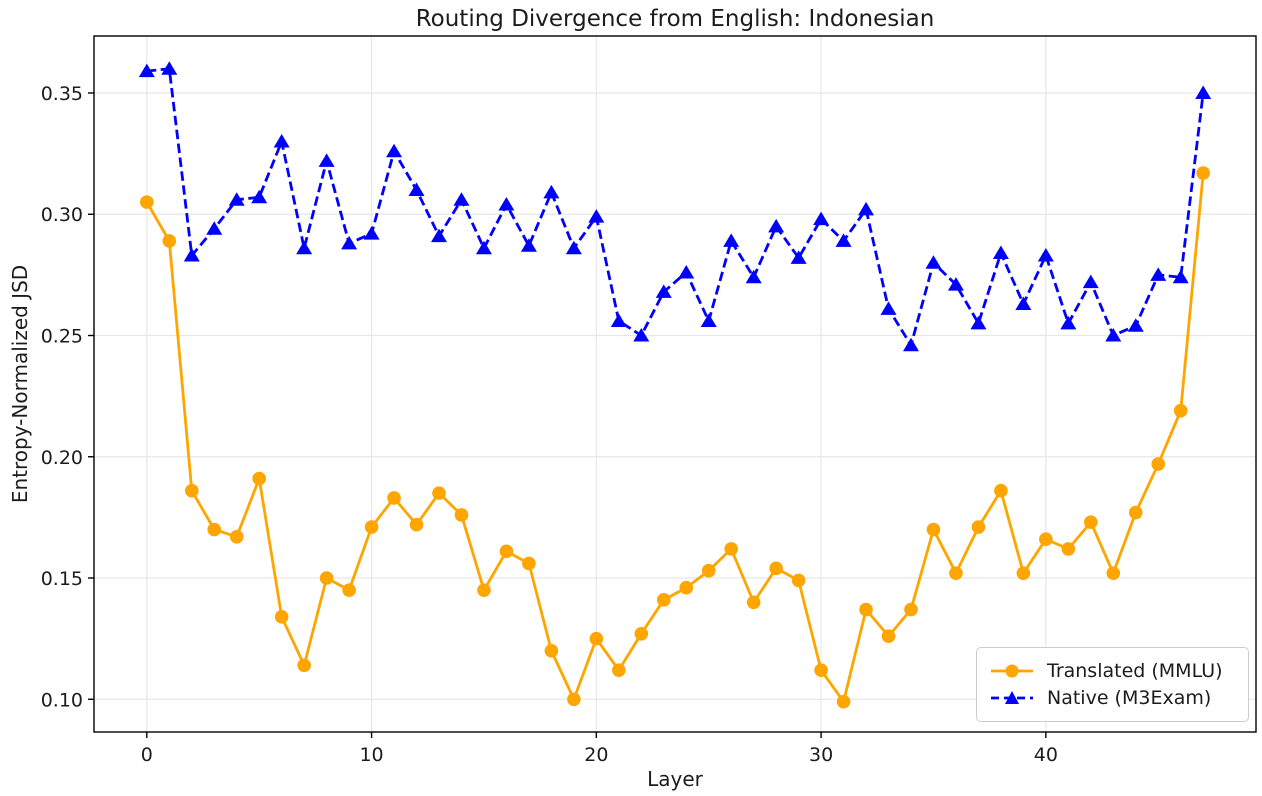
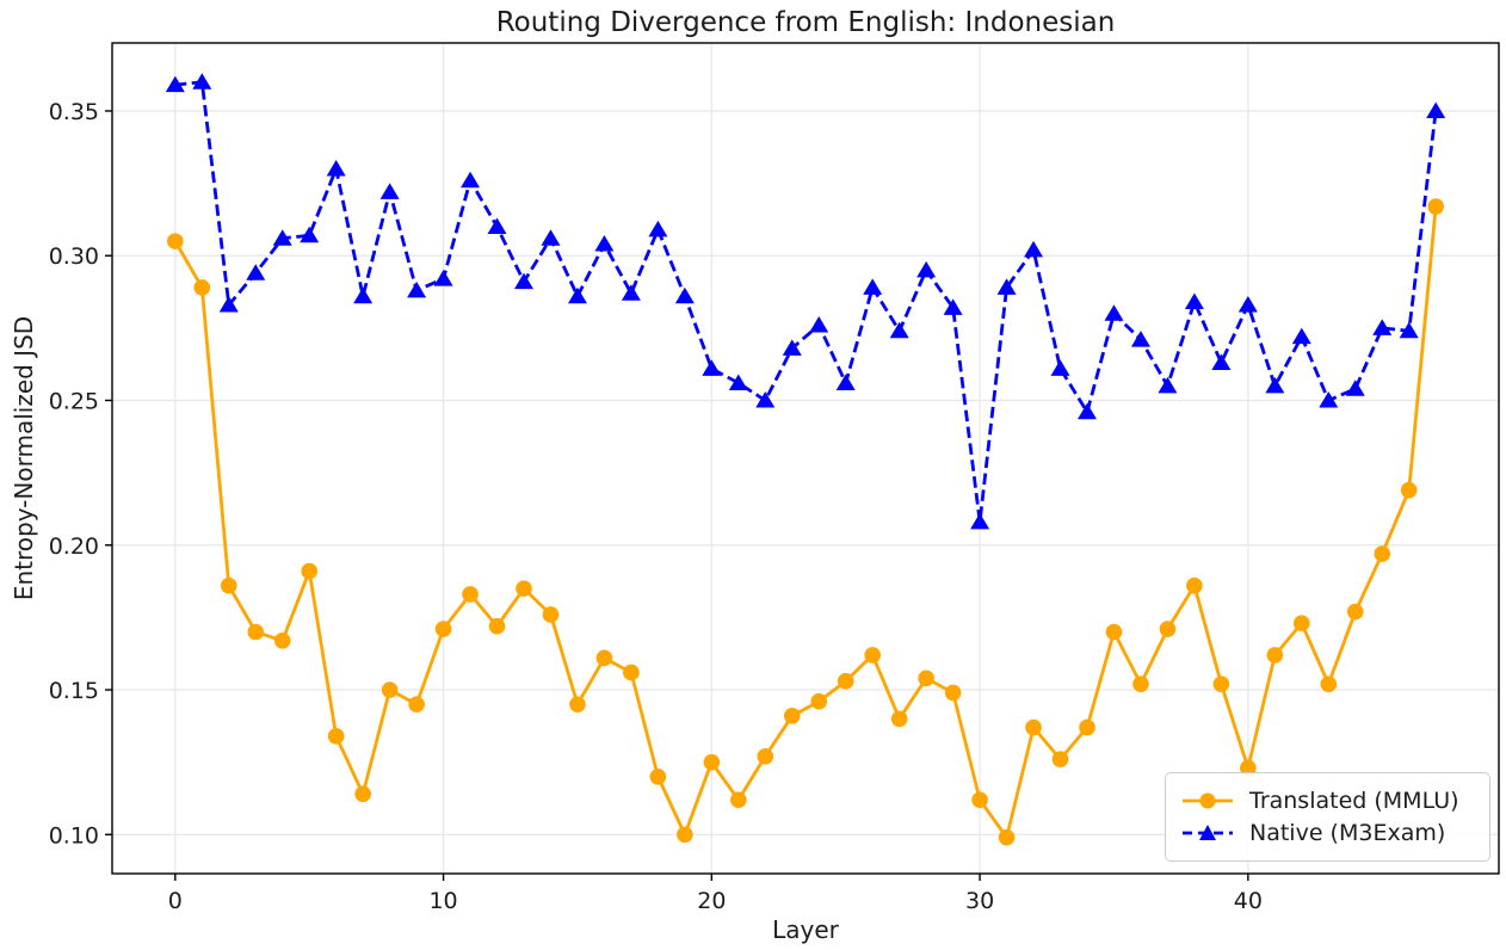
Native (M3Exam)/20: 0.299 -> 0.261
Native (M3Exam)/30: 0.298 -> 0.208
Translated (MMLU)/40: 0.166 -> 0.123
